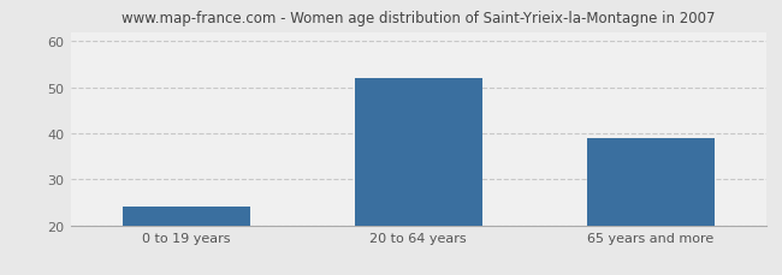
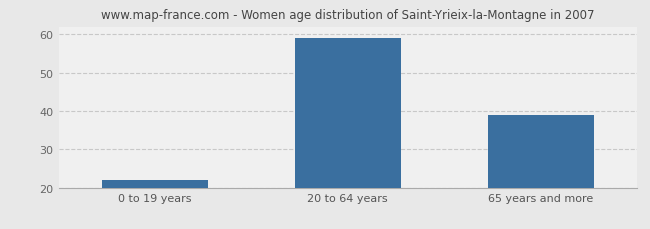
0 to 19 years: 24 -> 22
20 to 64 years: 52 -> 59
